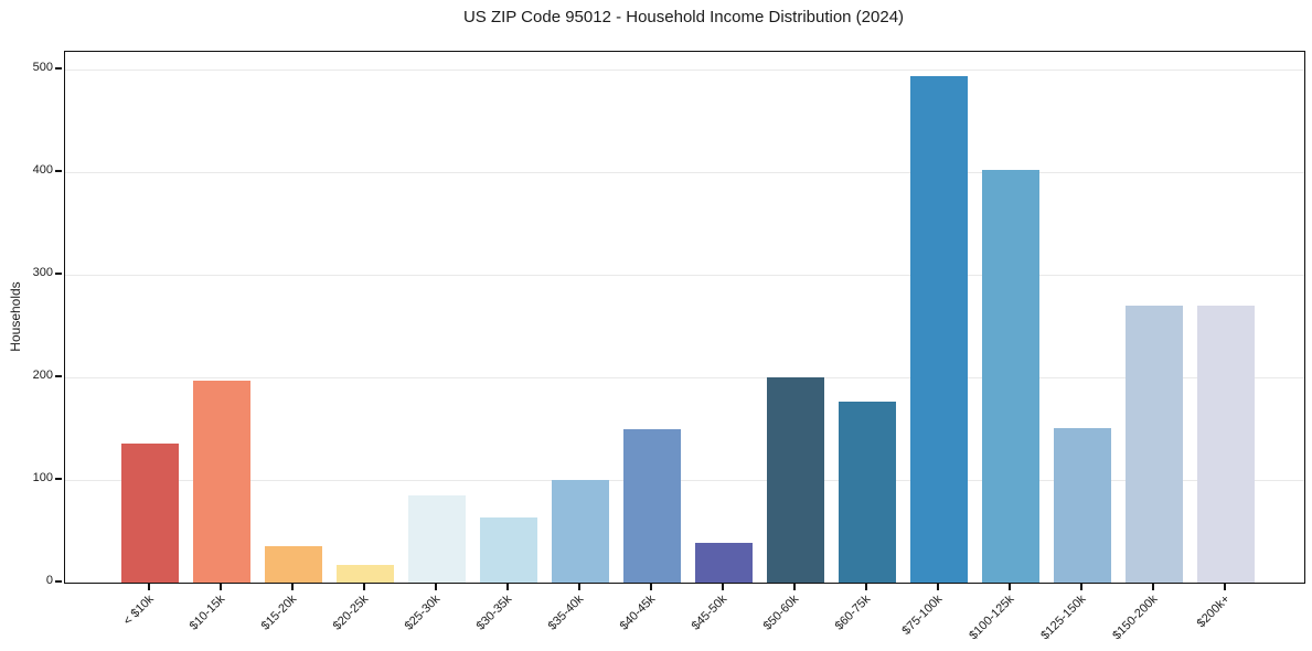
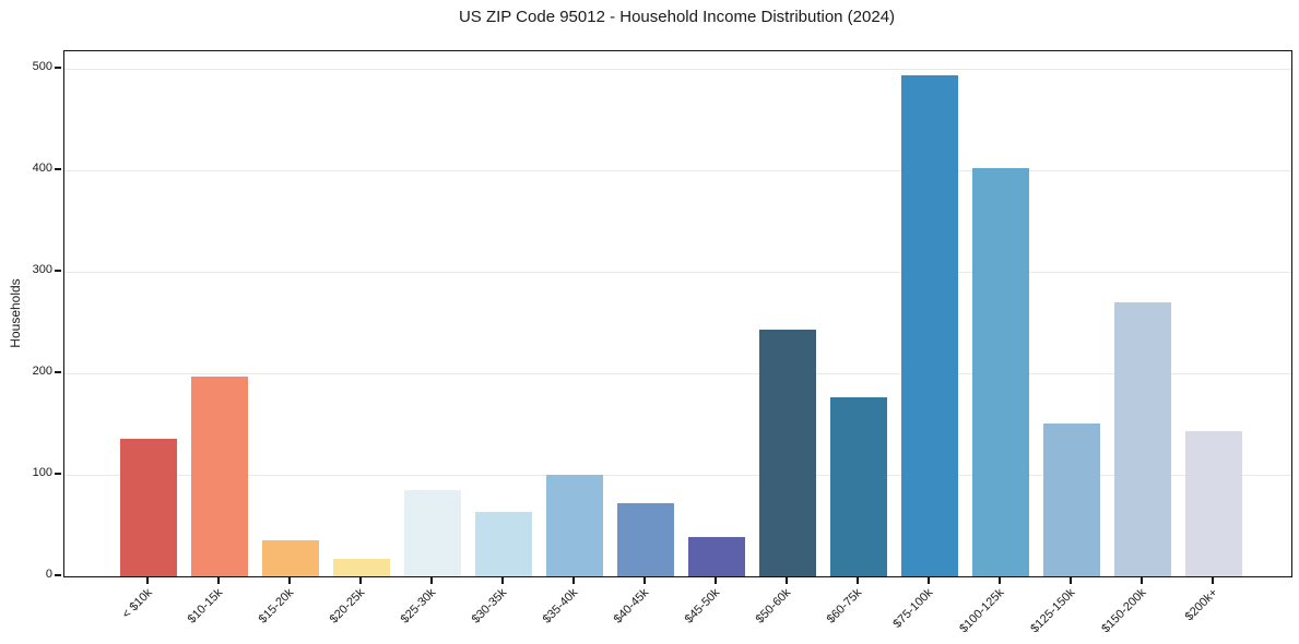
$40-45k: 150 -> 70
$50-60k: 200 -> 240
$200k+: 270 -> 140
